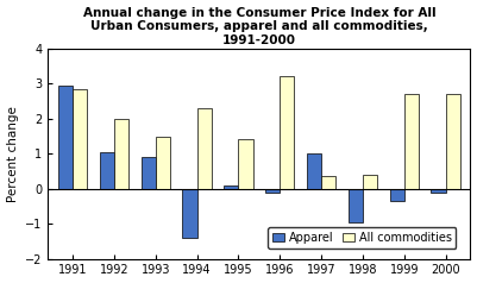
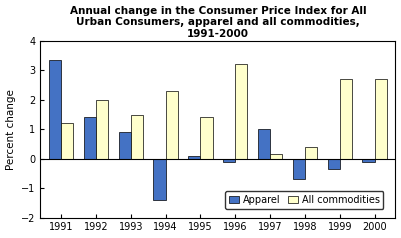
Apparel/1991: 2.95 -> 3.35
All commodities/1991: 2.85 -> 1.20
Apparel/1992: 1.05 -> 1.40
All commodities/1997: 0.35 -> 0.15
Apparel/1998: -0.95 -> -0.70
